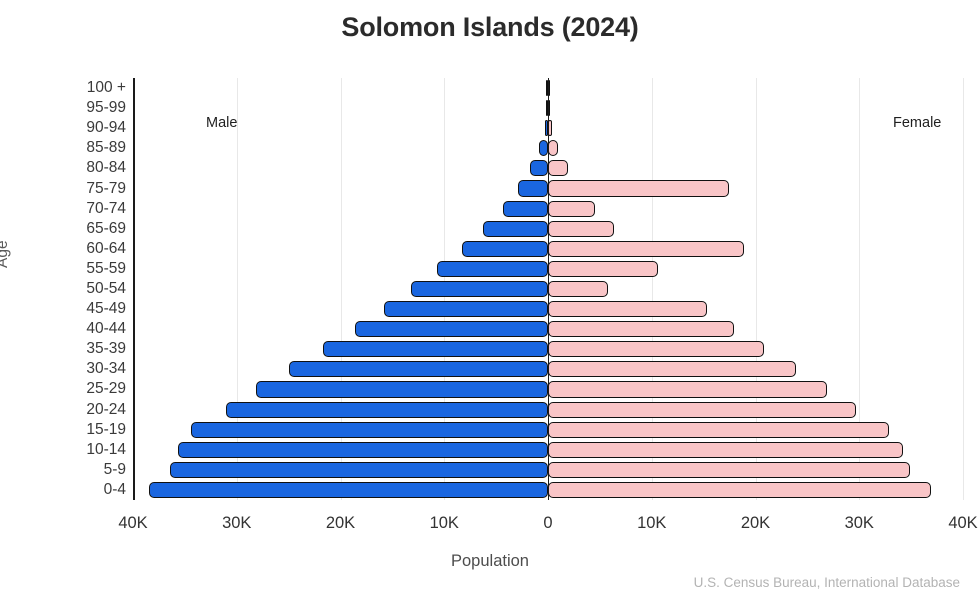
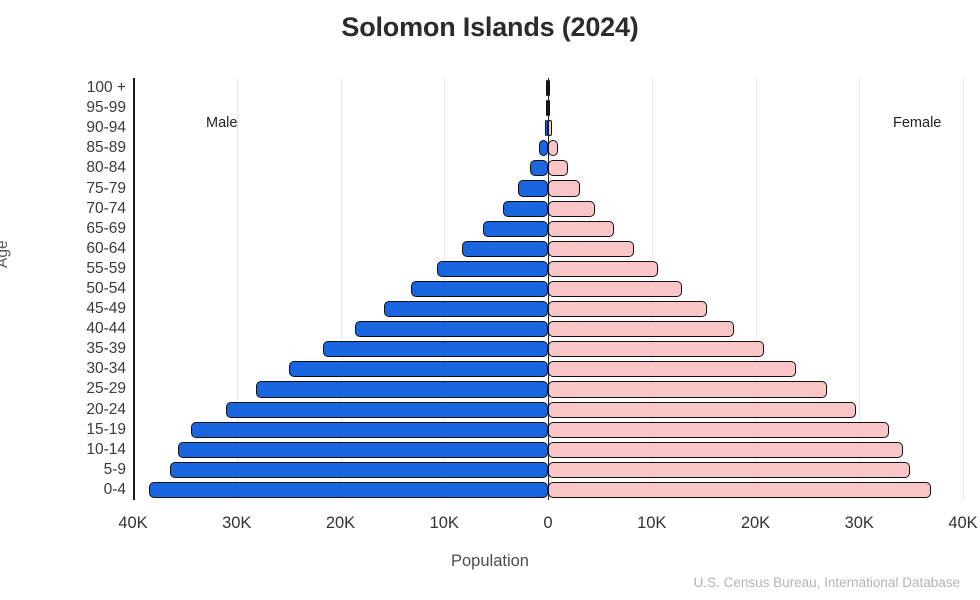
Female/50-54: 5.8K -> 12.9K
Female/60-64: 18.9K -> 8.3K
Female/75-79: 17.4K -> 3.1K
